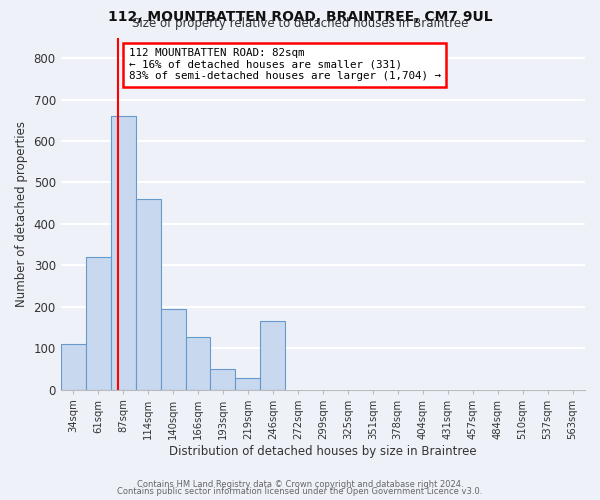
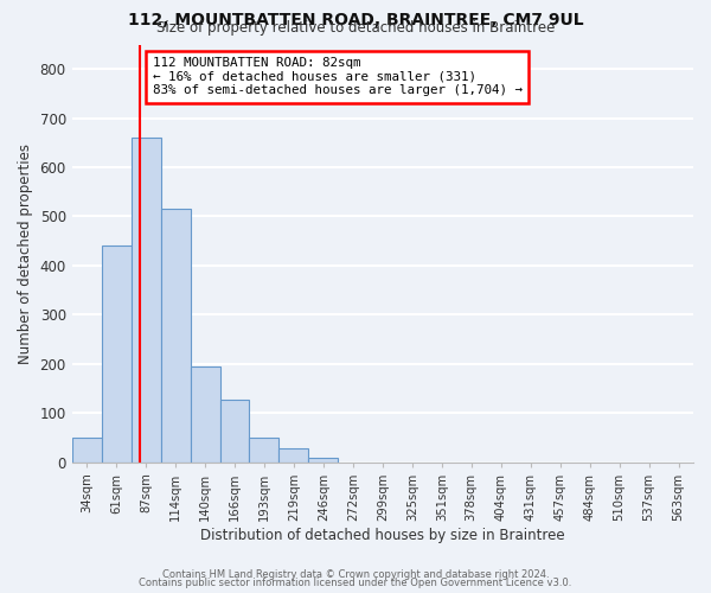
34sqm: 110 -> 50
61sqm: 320 -> 440
114sqm: 460 -> 515
246sqm: 165 -> 8
